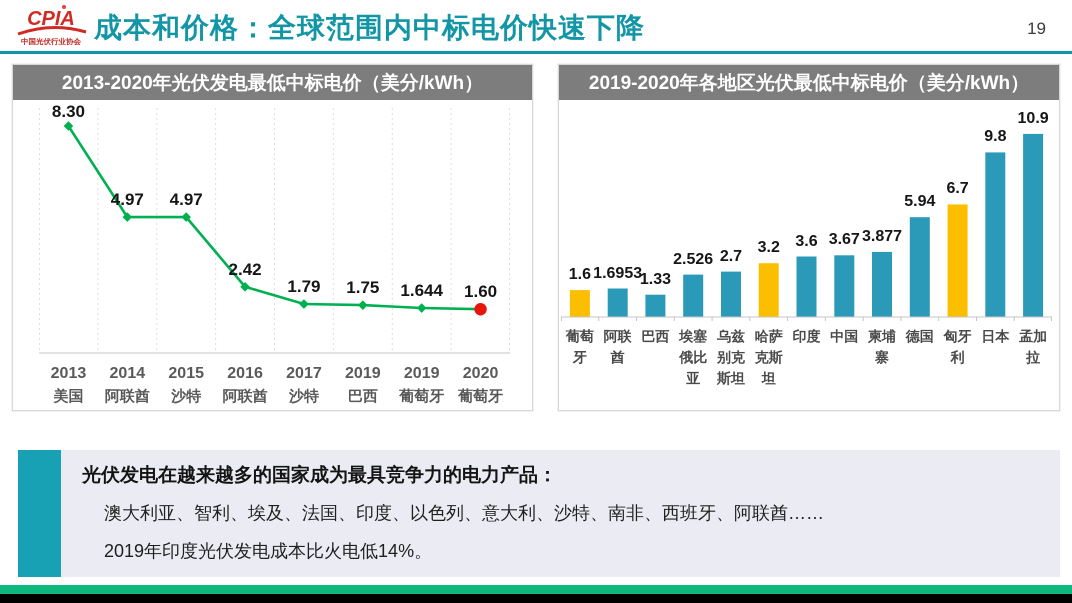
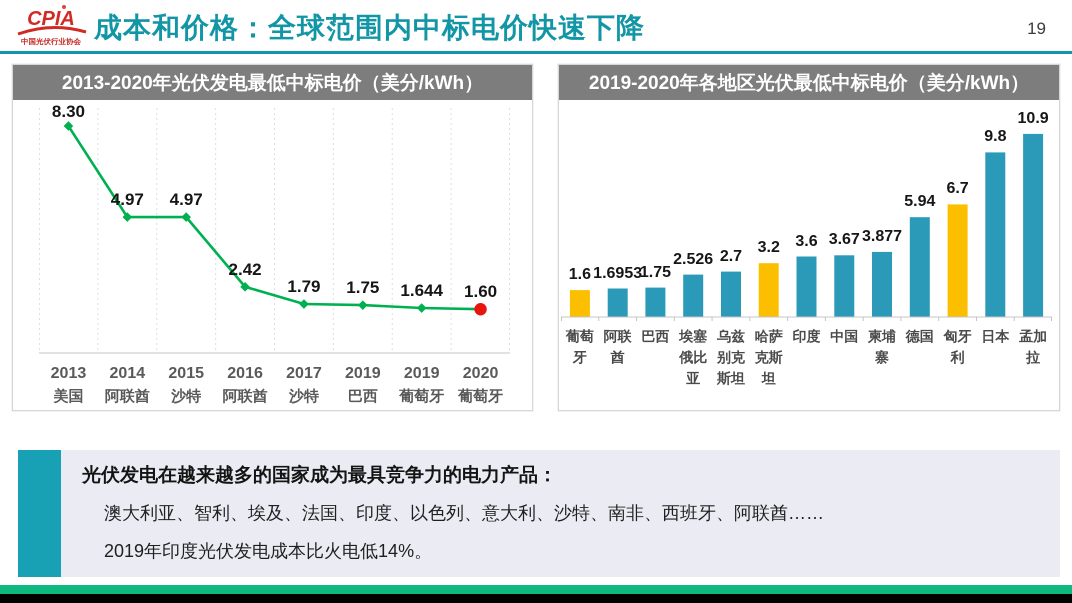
2019-2020年各地区光伏最低中标电价（美分/kWh）/巴西: 1.33 -> 1.75
